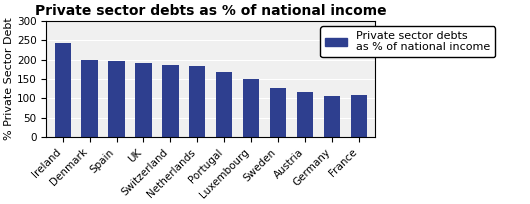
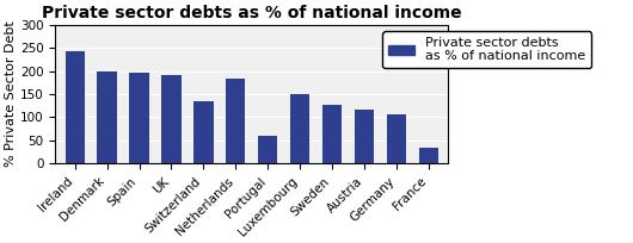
Switzerland: 187 -> 135
Portugal: 168 -> 60
France: 108 -> 35
